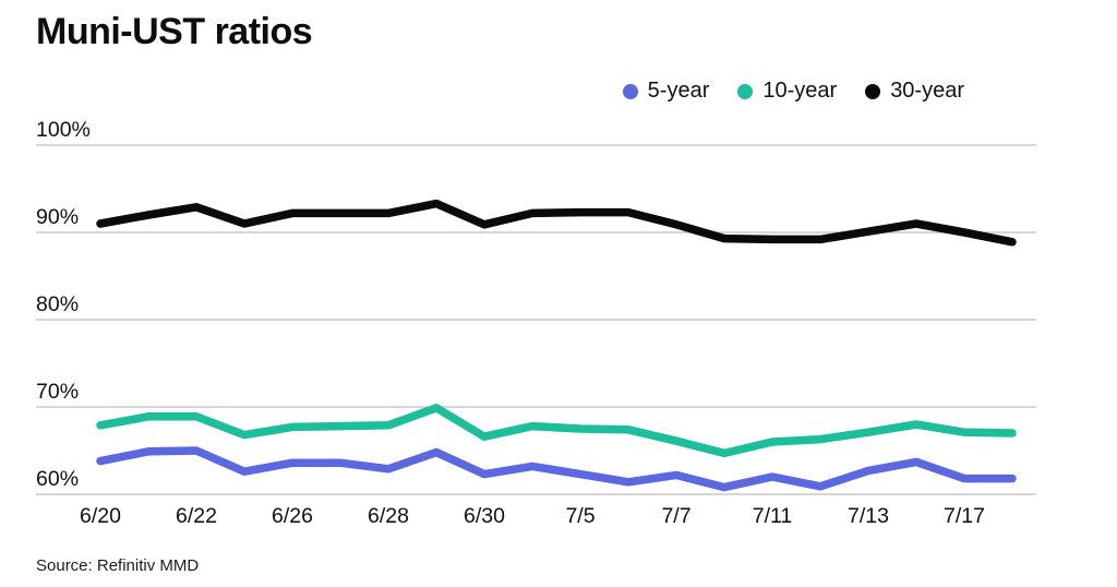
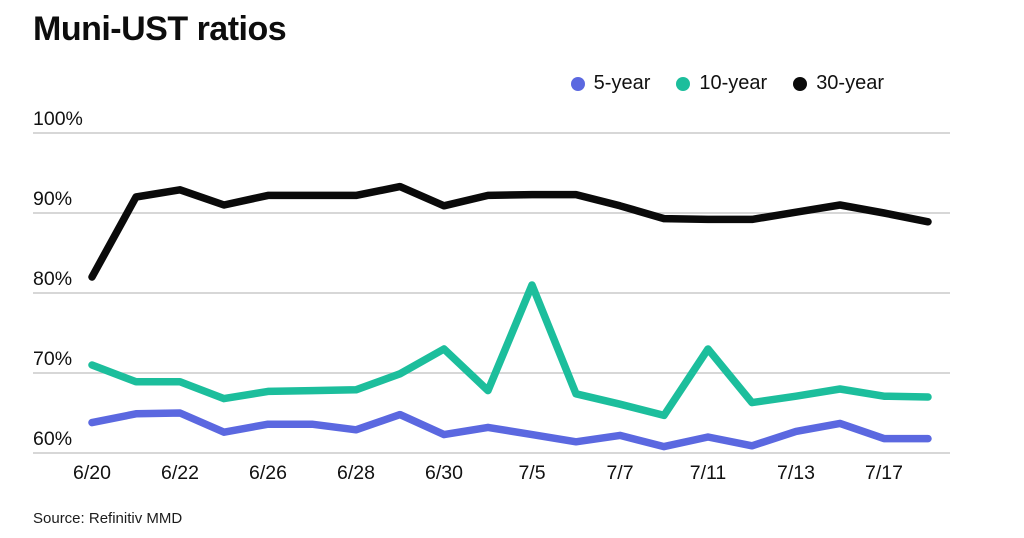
10-year/6/20: 68% -> 71%
30-year/6/20: 91% -> 82%
10-year/6/30: 67% -> 73%
10-year/7/5: 68% -> 81%
10-year/7/11: 66% -> 73%
